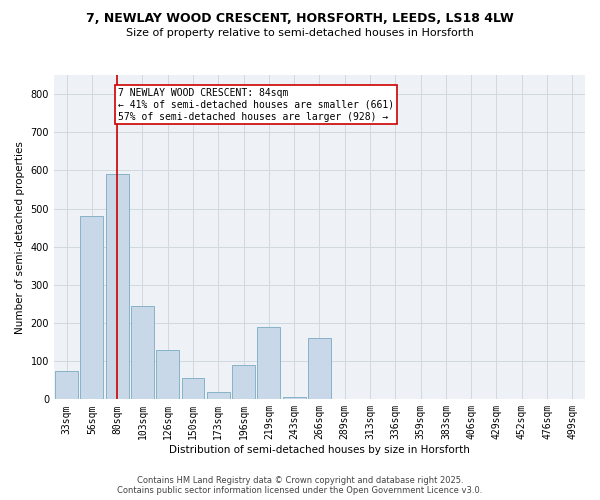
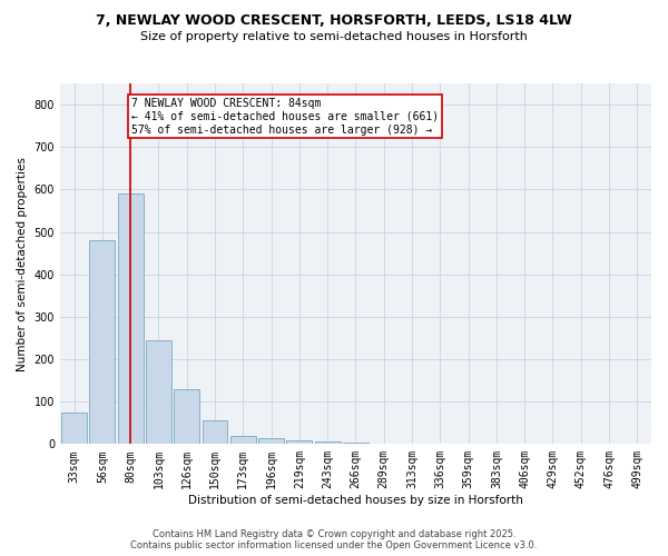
196sqm: 90 -> 15
219sqm: 190 -> 10
266sqm: 160 -> 3
